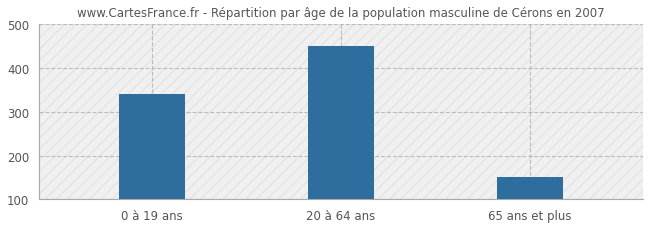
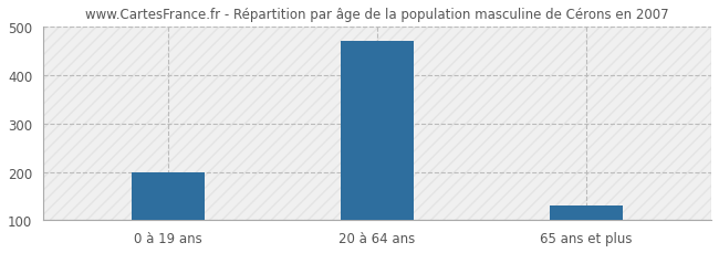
0 à 19 ans: 340 -> 200
20 à 64 ans: 450 -> 470
65 ans et plus: 150 -> 130
